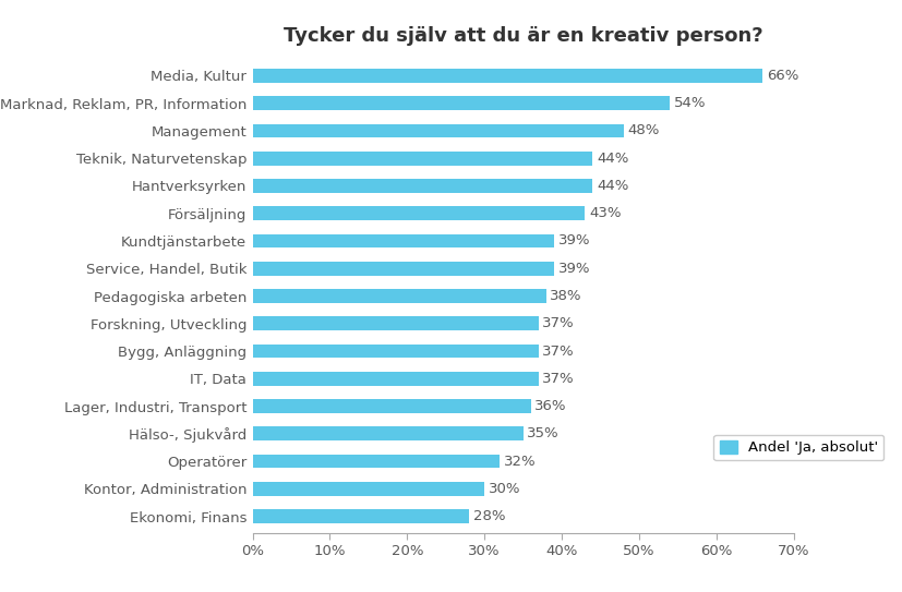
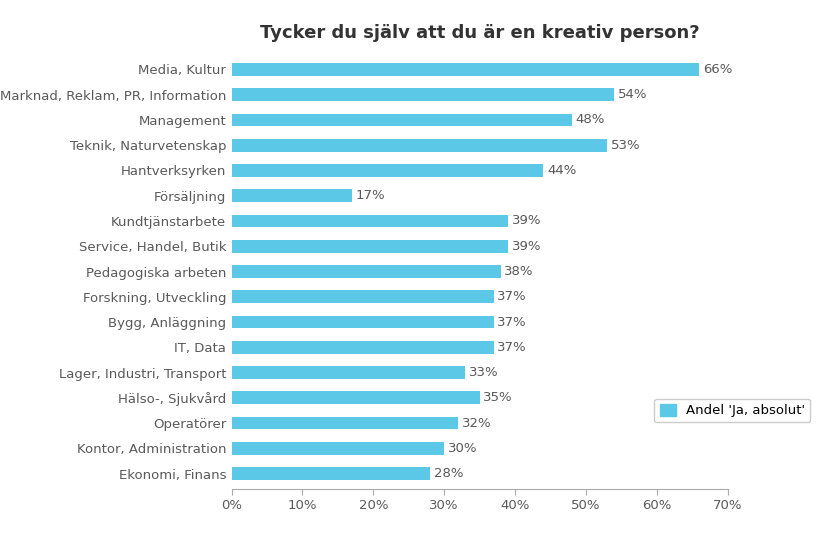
Teknik, Naturvetenskap: 44% -> 53%
Försäljning: 43% -> 17%
Lager, Industri, Transport: 36% -> 33%
